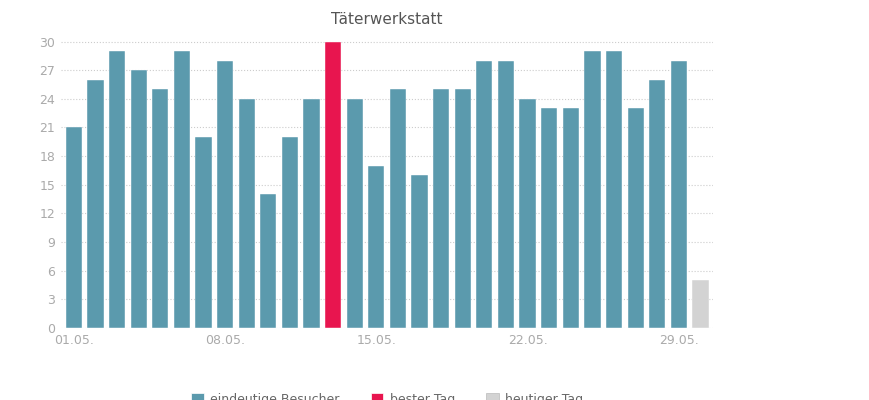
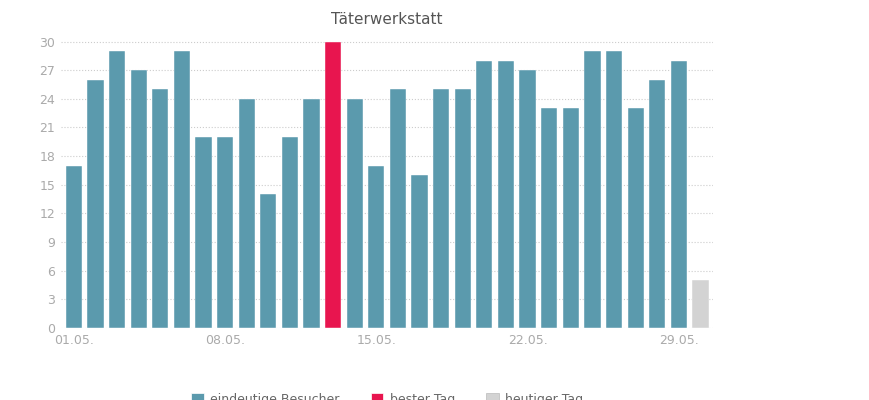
01.05.: 21 -> 17
08.05.: 28 -> 20
22.05.: 24 -> 27
